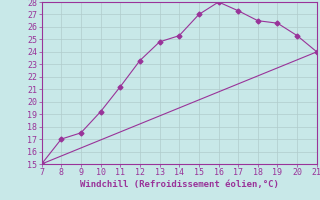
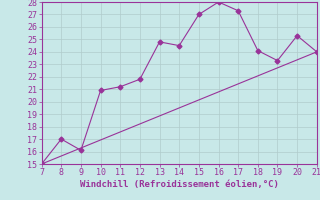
9: 17.5 -> 16.1
10: 19.2 -> 20.9
12: 23.3 -> 21.8
14: 25.3 -> 24.5
18: 26.5 -> 24.1
19: 26.3 -> 23.3
